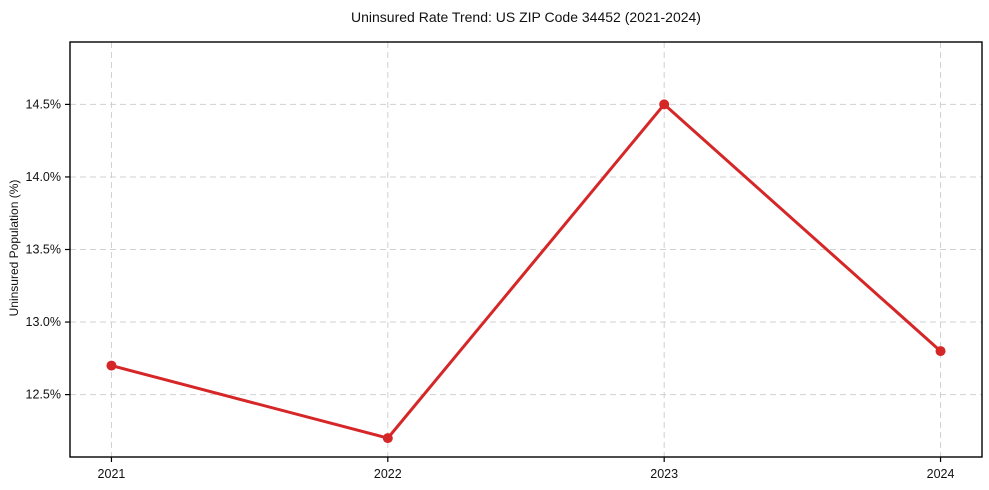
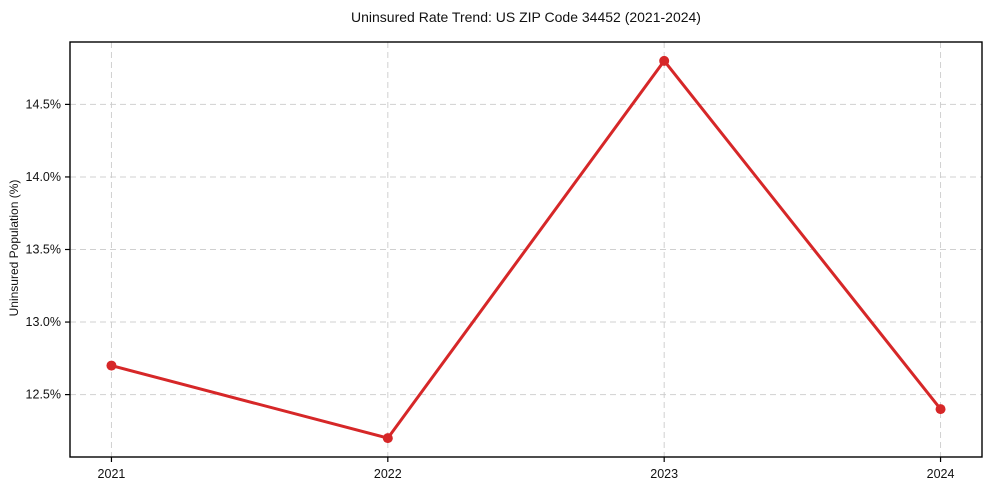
2023: 14.5% -> 14.8%
2024: 12.8% -> 12.4%
